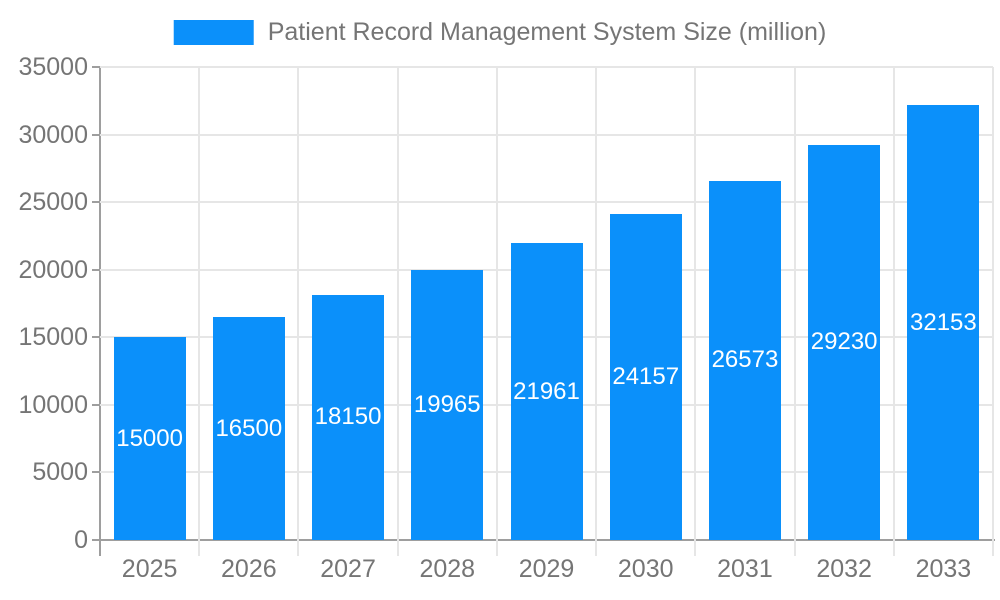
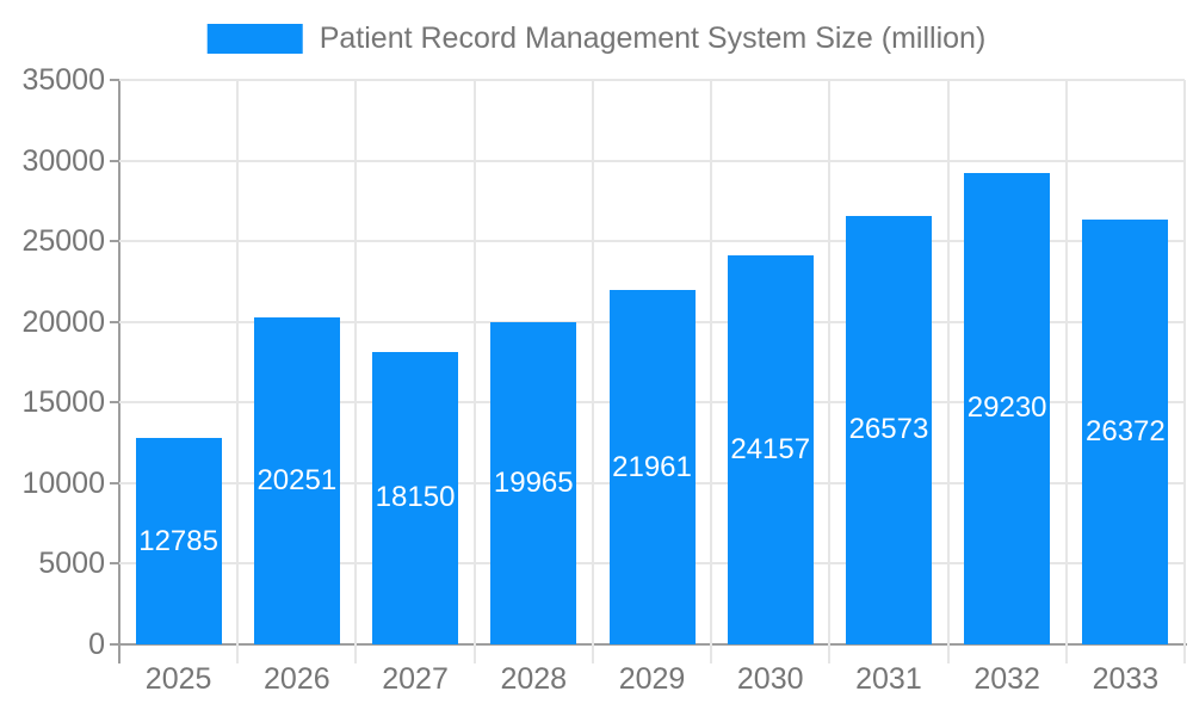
2025: 15000 -> 12785
2026: 16500 -> 20251
2033: 32153 -> 26372
